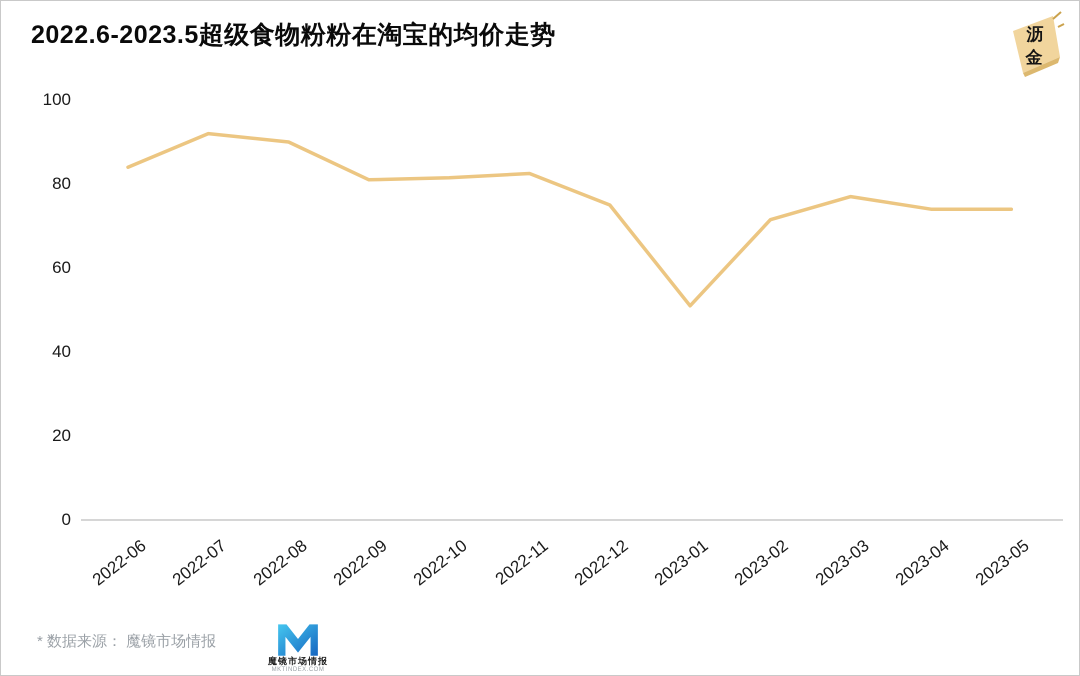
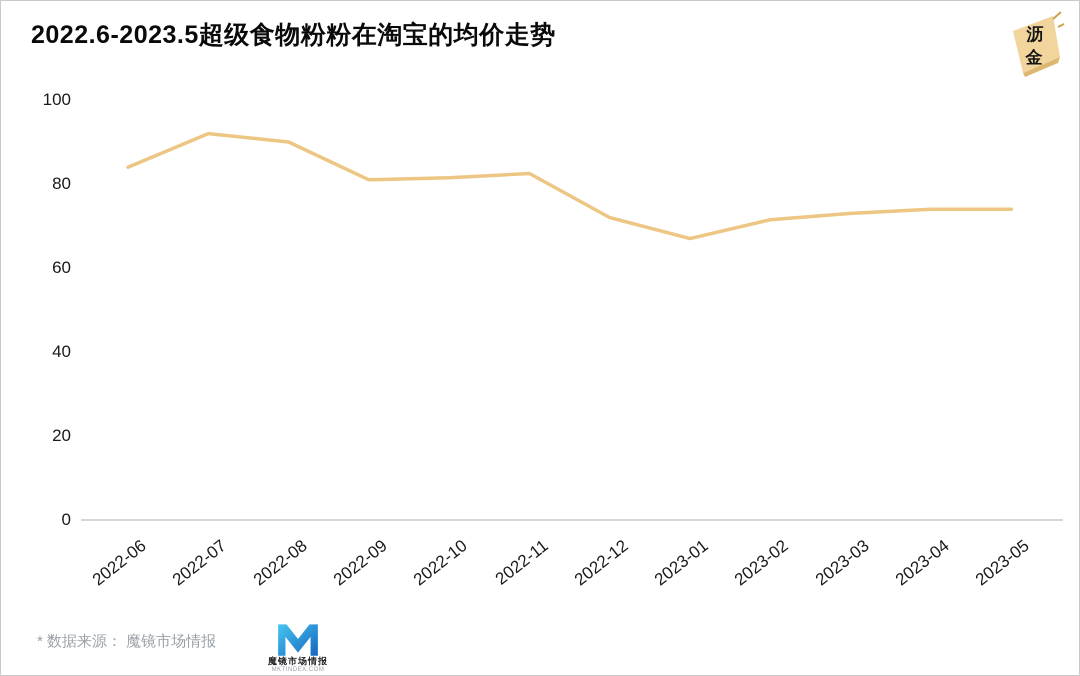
2022-12: 75 -> 72
2023-01: 51 -> 67
2023-03: 77 -> 73
